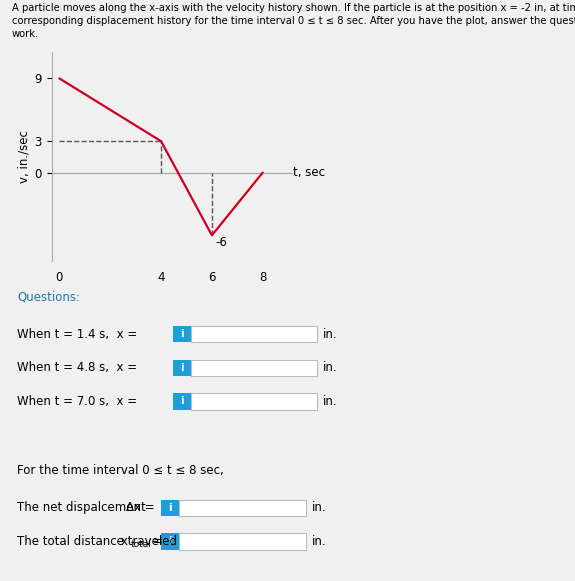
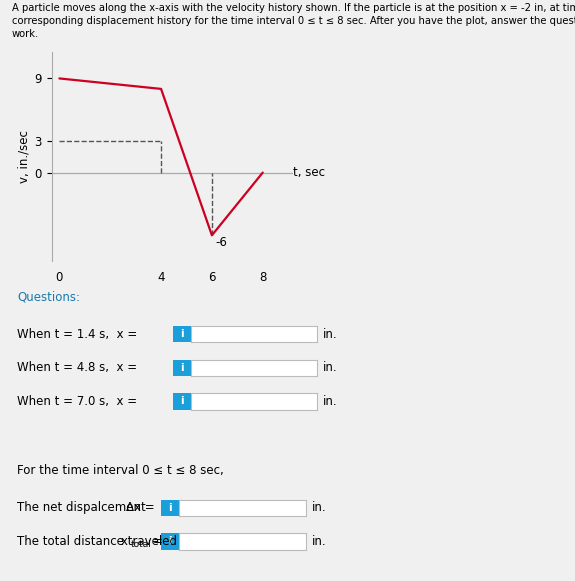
4: 3 -> 8
